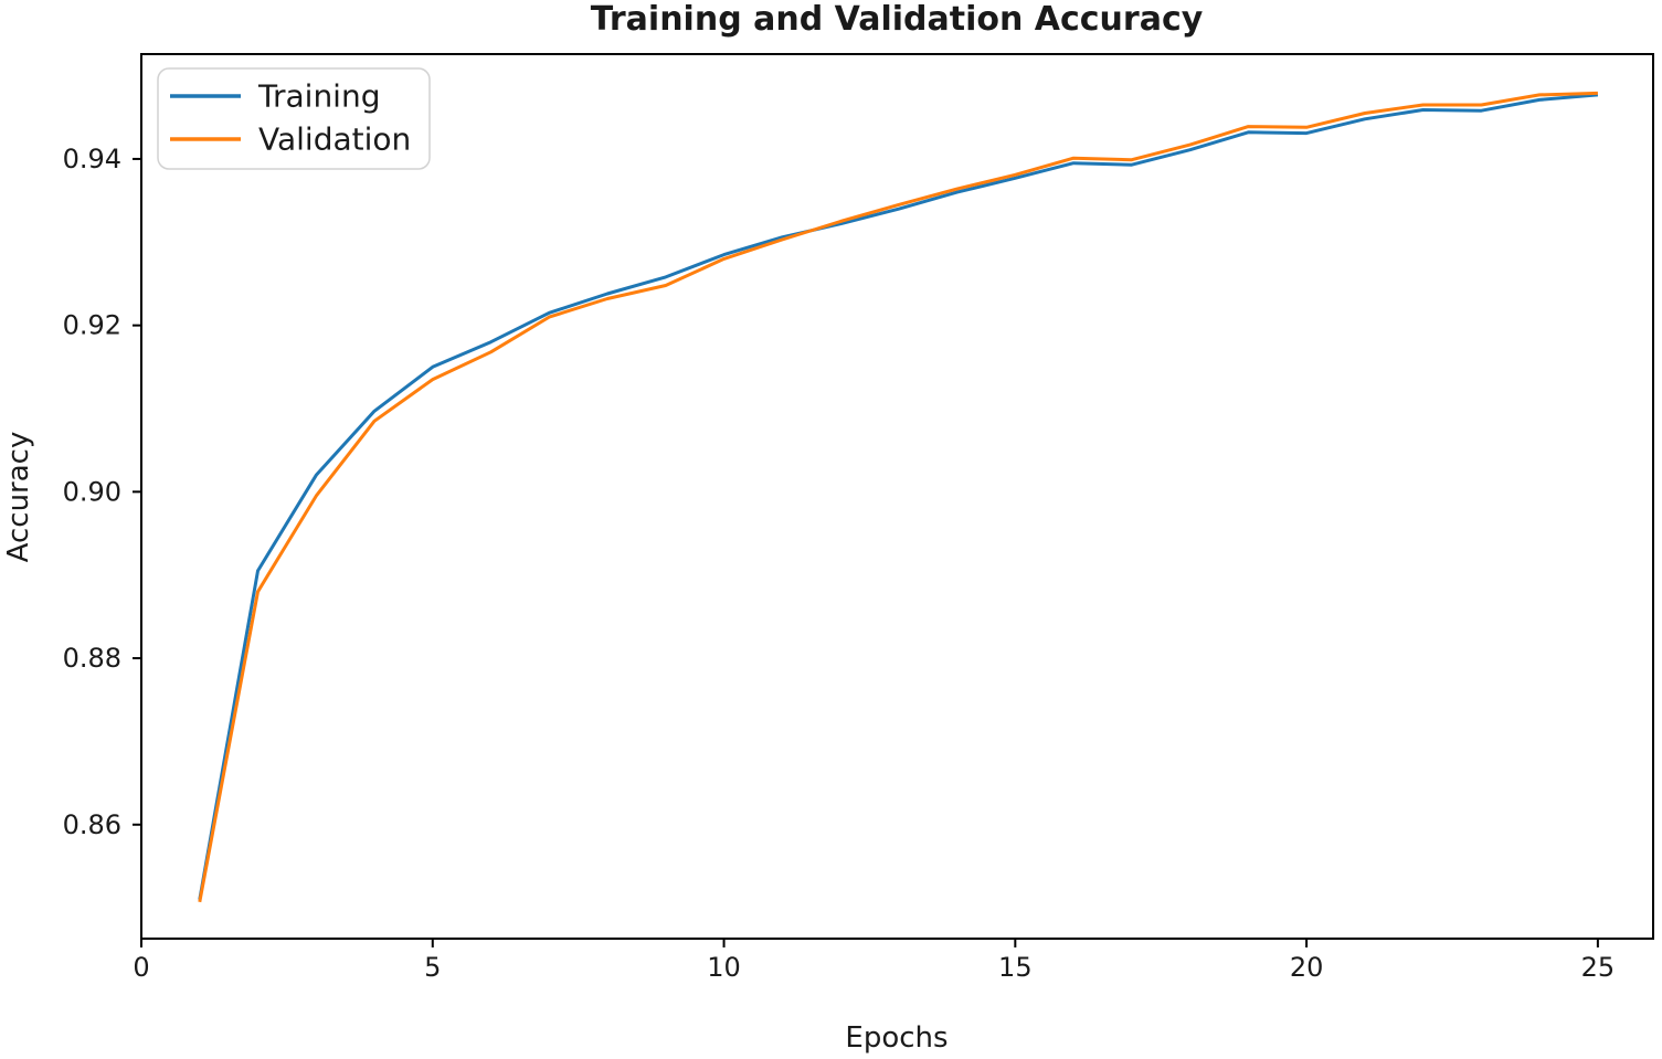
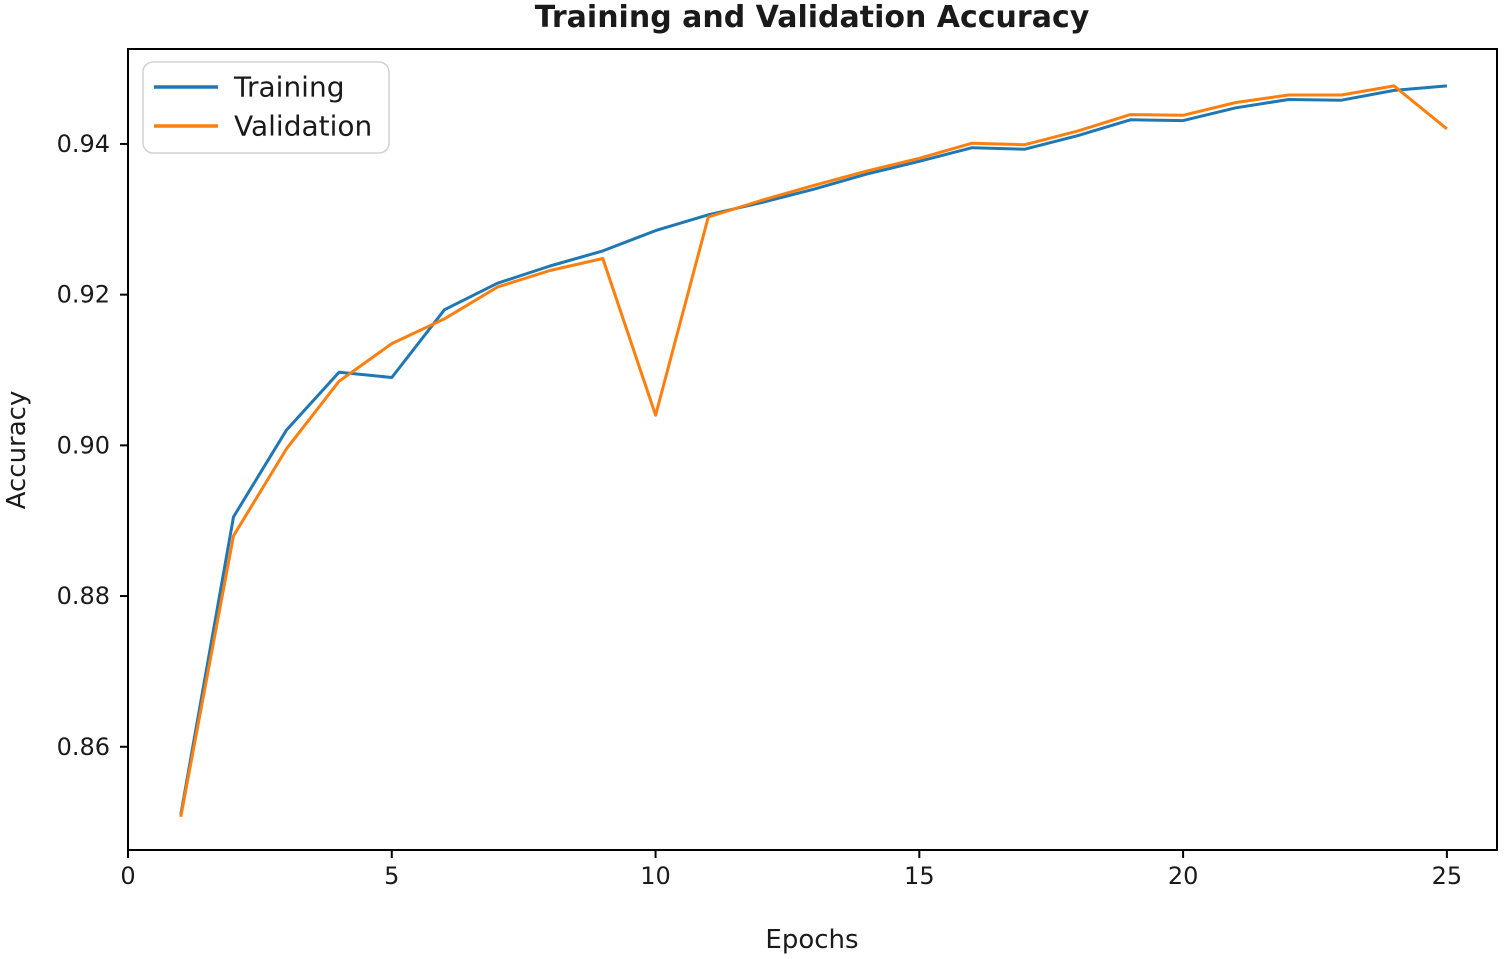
Training/5: 0.915 -> 0.909
Validation/10: 0.928 -> 0.904
Validation/25: 0.948 -> 0.942
